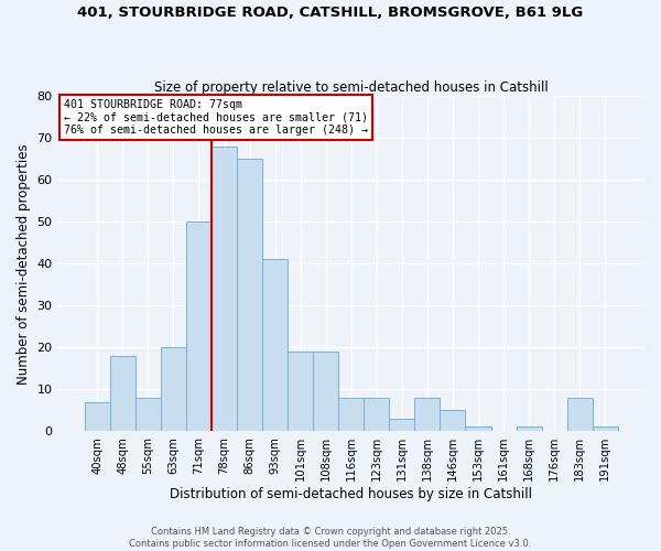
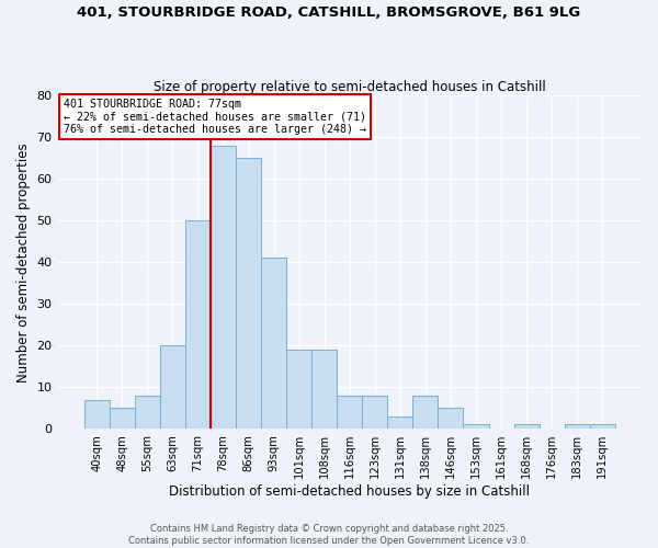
48sqm: 18 -> 5
183sqm: 8 -> 1
